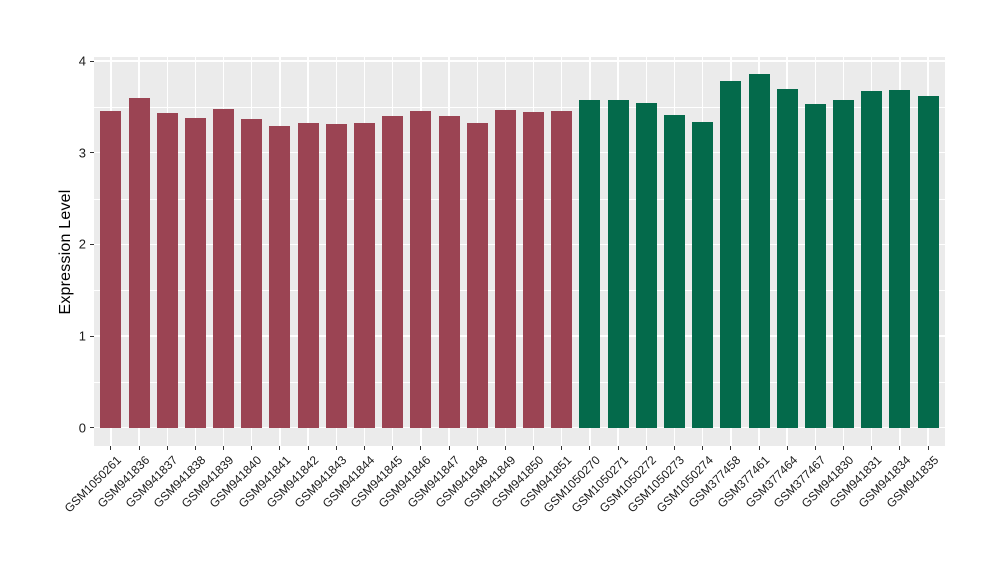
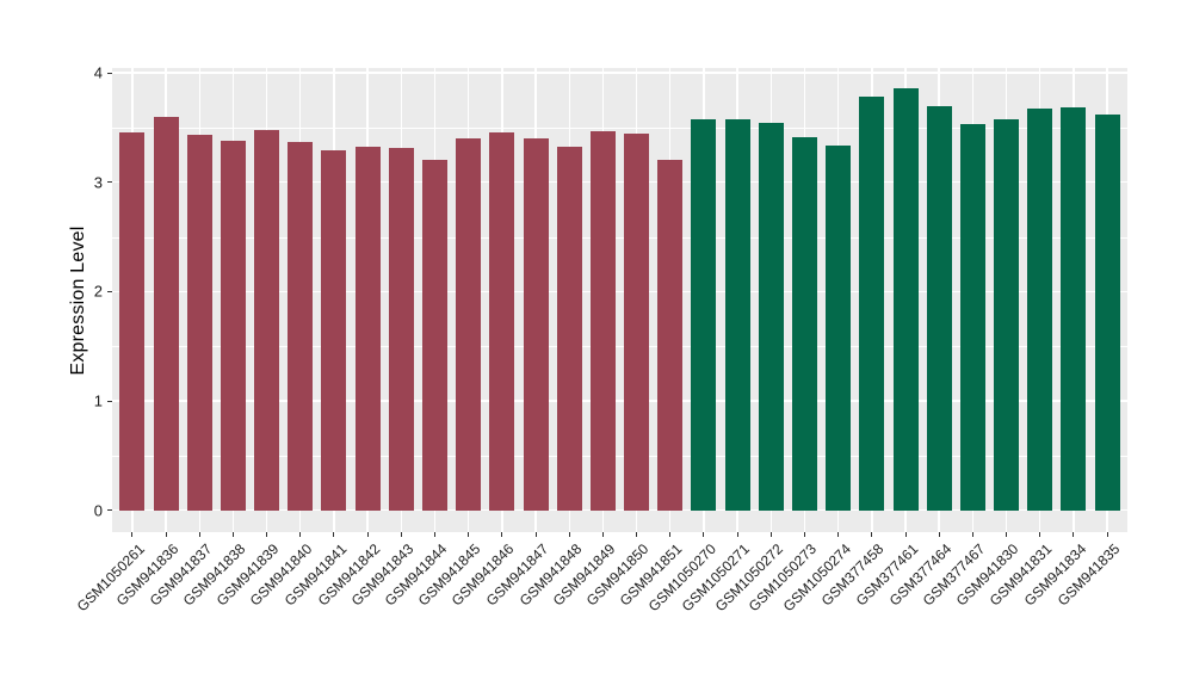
GSM941844: 3.3 -> 3.2
GSM941851: 3.5 -> 3.2
